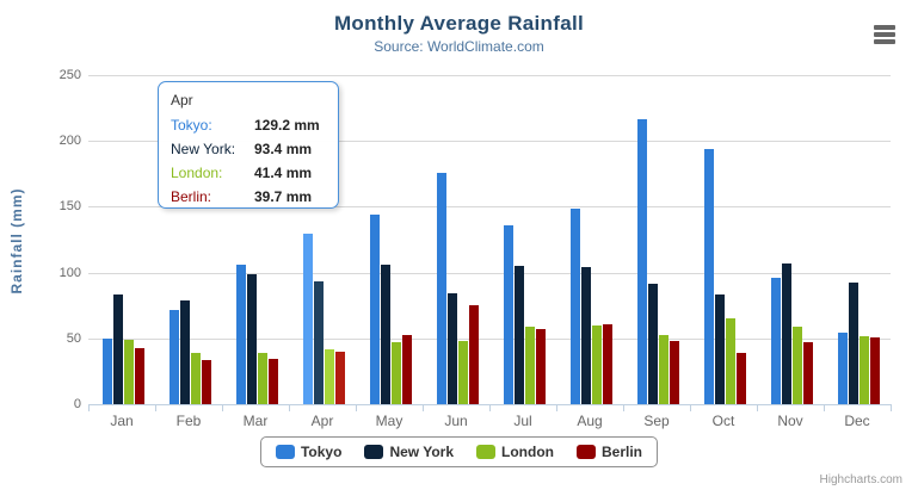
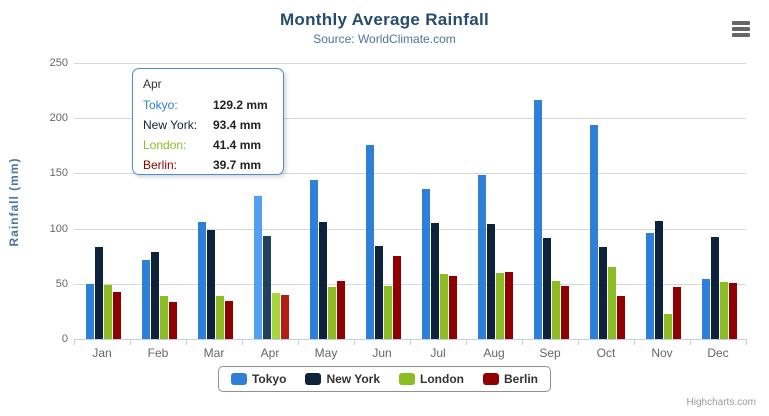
London/Nov: 59 -> 23
